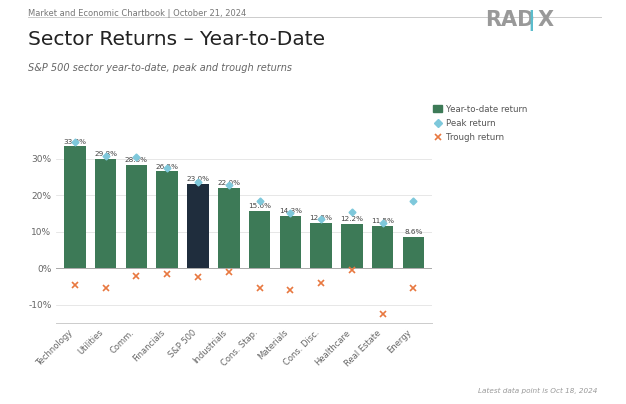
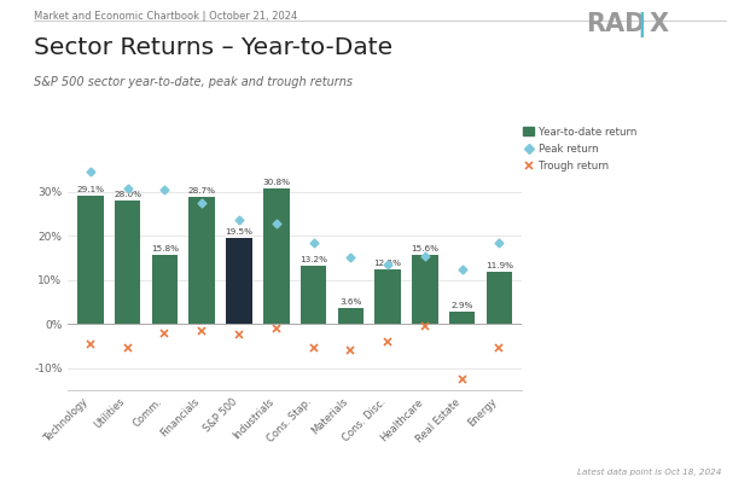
Technology: 33.3% -> 29.1%
Utilities: 29.8% -> 28.0%
Comm.: 28.3% -> 15.8%
Financials: 26.5% -> 28.7%
S&P 500: 23.0% -> 19.5%
Industrials: 22.0% -> 30.8%
Cons. Stap.: 15.6% -> 13.2%
Materials: 14.3% -> 3.6%
Healthcare: 12.2% -> 15.6%
Real Estate: 11.5% -> 2.9%
Energy: 8.6% -> 11.9%
